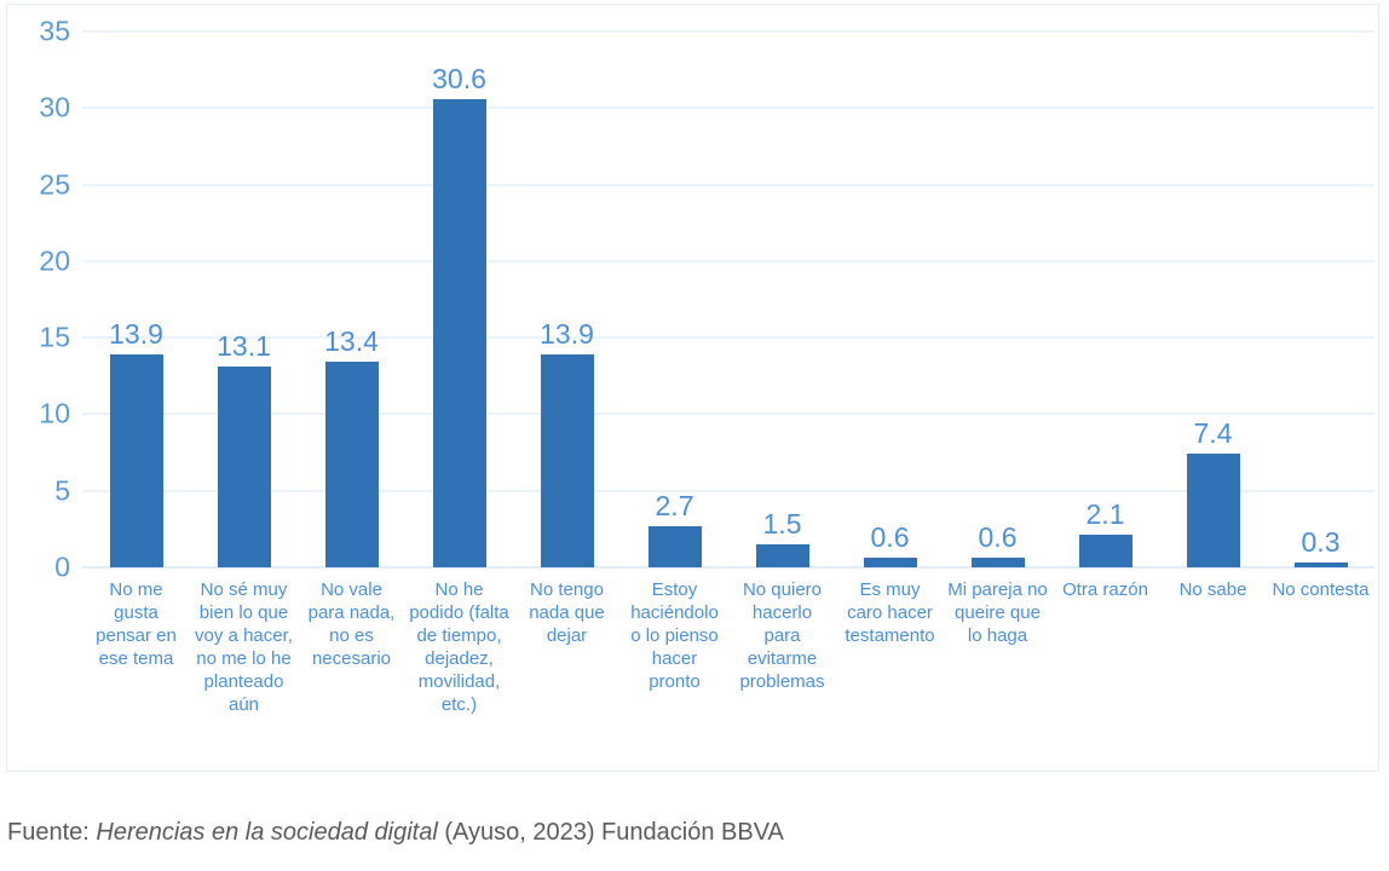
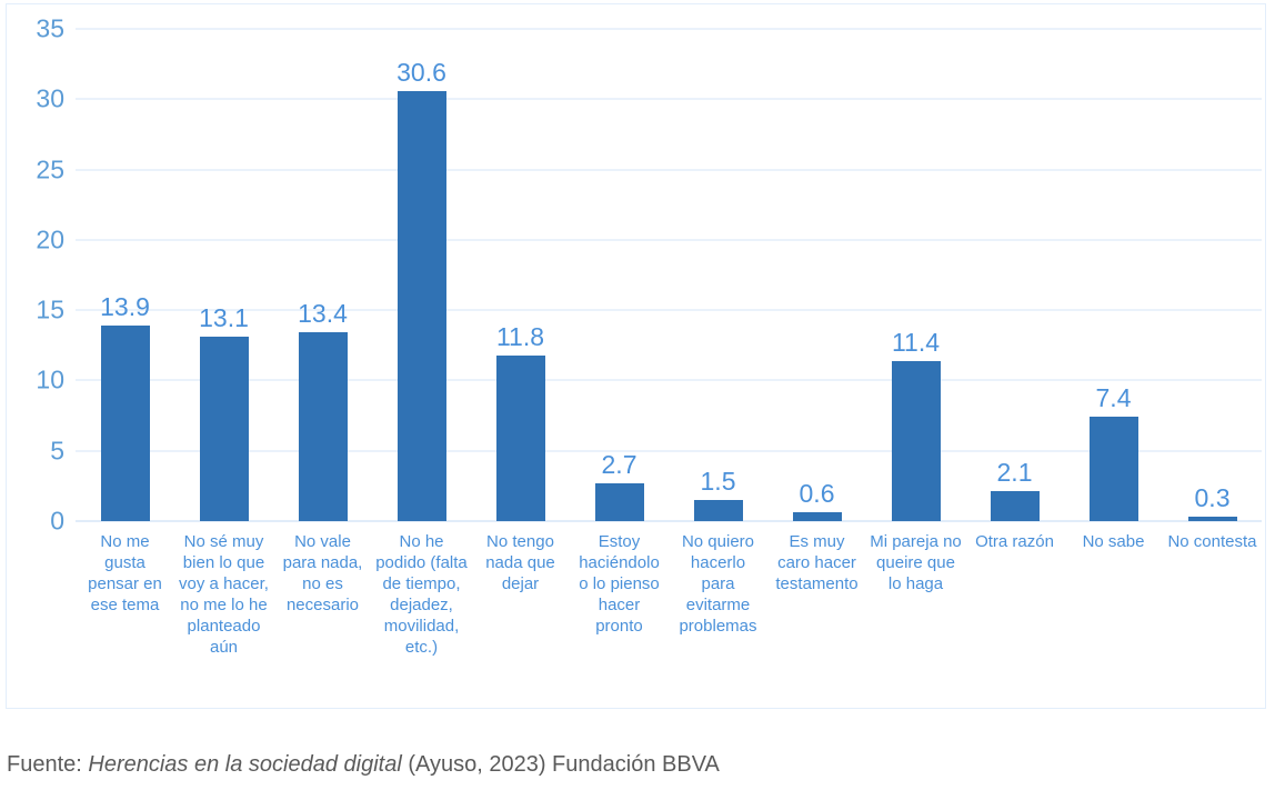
No tengo nada que dejar: 13.9 -> 11.8
Mi pareja no queire que lo haga: 0.6 -> 11.4
